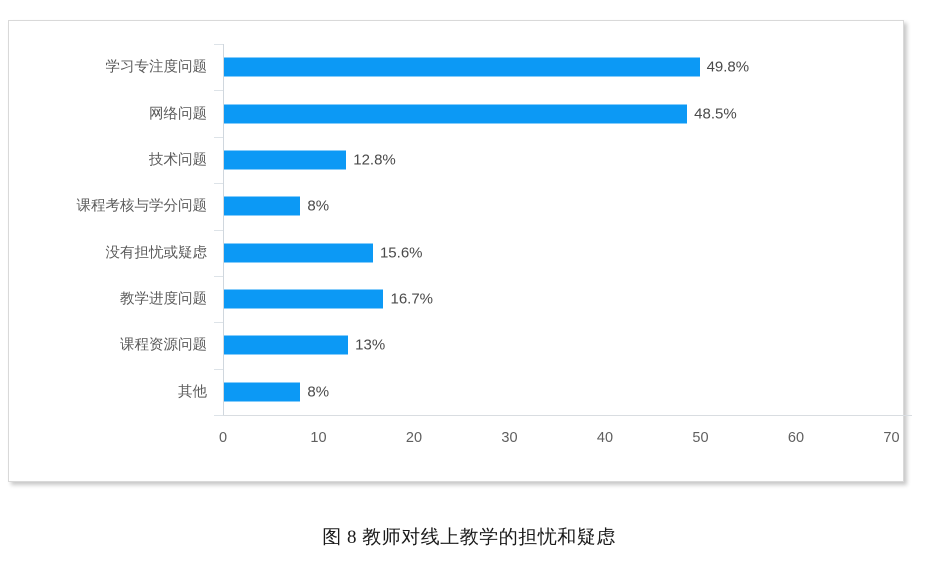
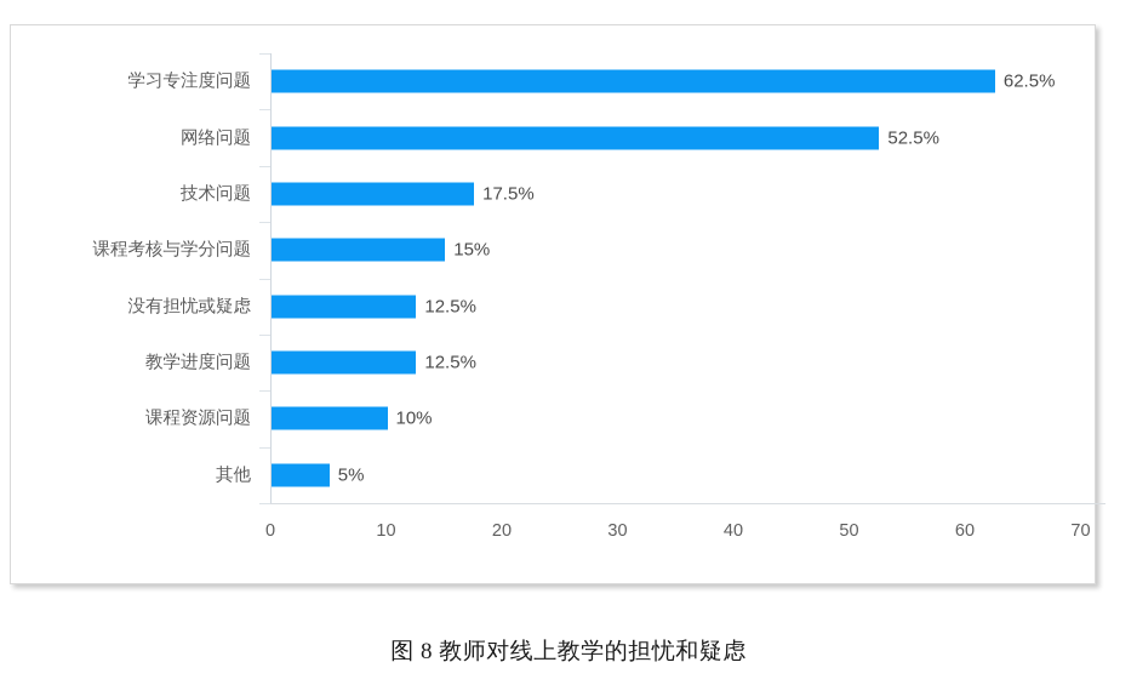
学习专注度问题: 49.8% -> 62.5%
网络问题: 48.5% -> 52.5%
技术问题: 12.8% -> 17.5%
课程考核与学分问题: 8% -> 15%
没有担忧或疑虑: 15.6% -> 12.5%
教学进度问题: 16.7% -> 12.5%
课程资源问题: 13% -> 10%
其他: 8% -> 5%
